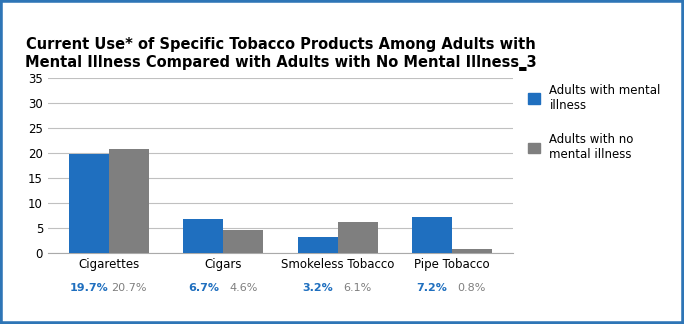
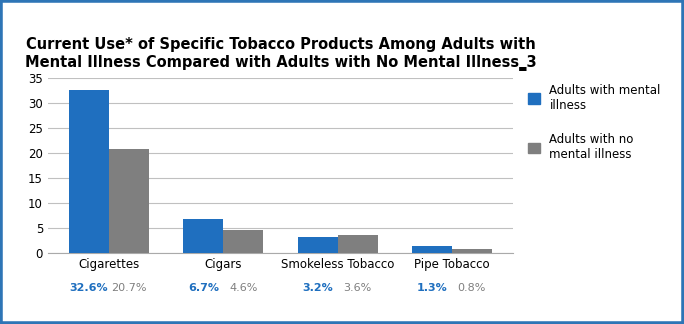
Adults with mental illness/Cigarettes: 19.7% -> 32.6%
Adults with no mental illness/Smokeless Tobacco: 6.1% -> 3.6%
Adults with mental illness/Pipe Tobacco: 7.2% -> 1.3%
